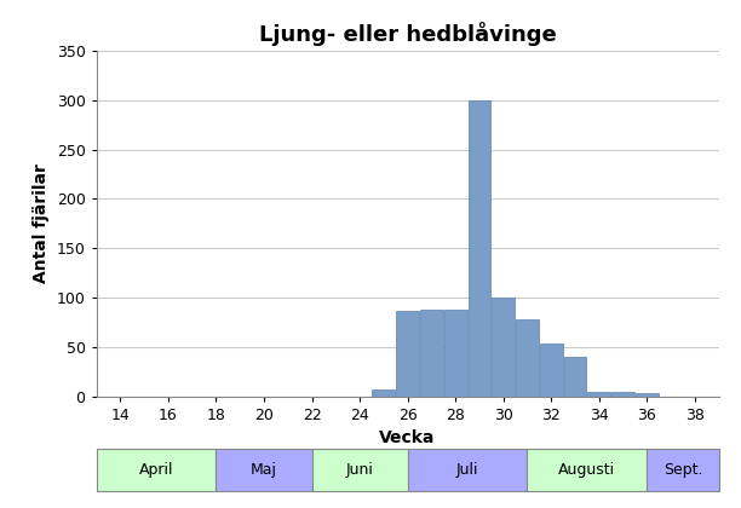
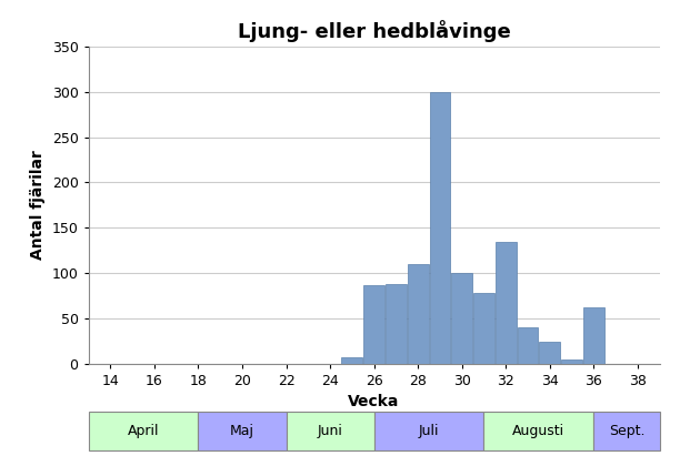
28: 88 -> 110
32: 53 -> 134
34: 5 -> 24
36: 3 -> 62
